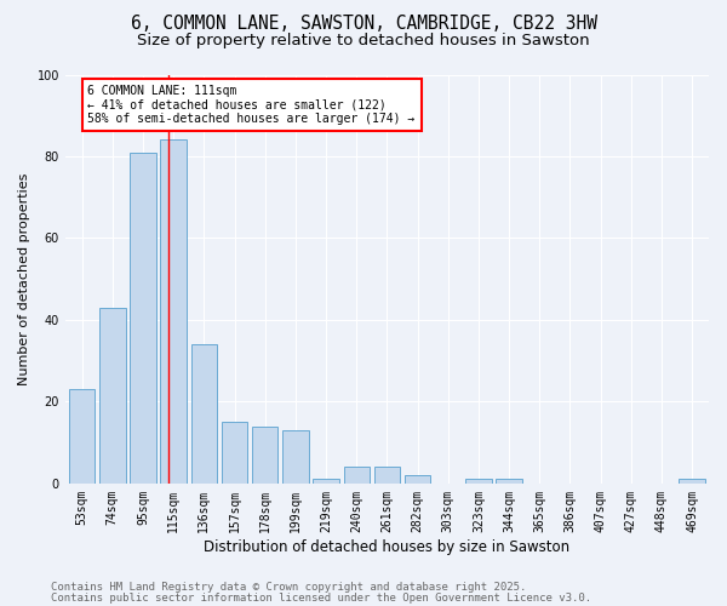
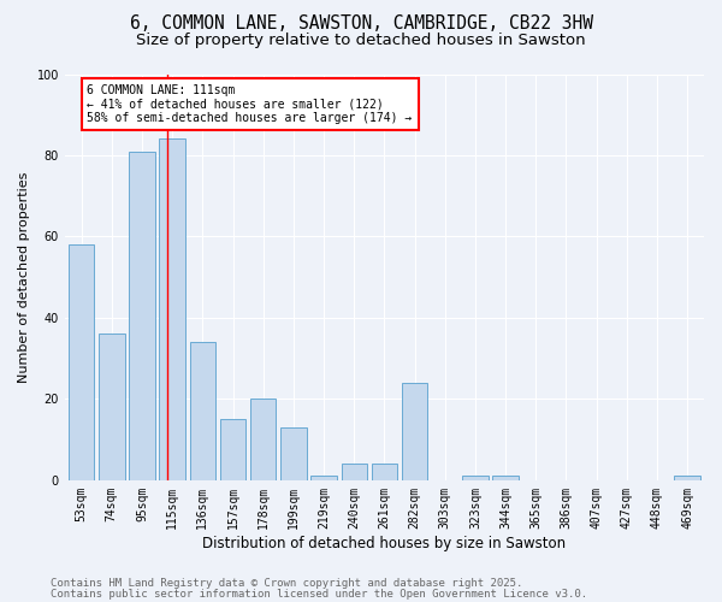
53sqm: 23 -> 58
74sqm: 43 -> 36
178sqm: 14 -> 20
282sqm: 2 -> 24
